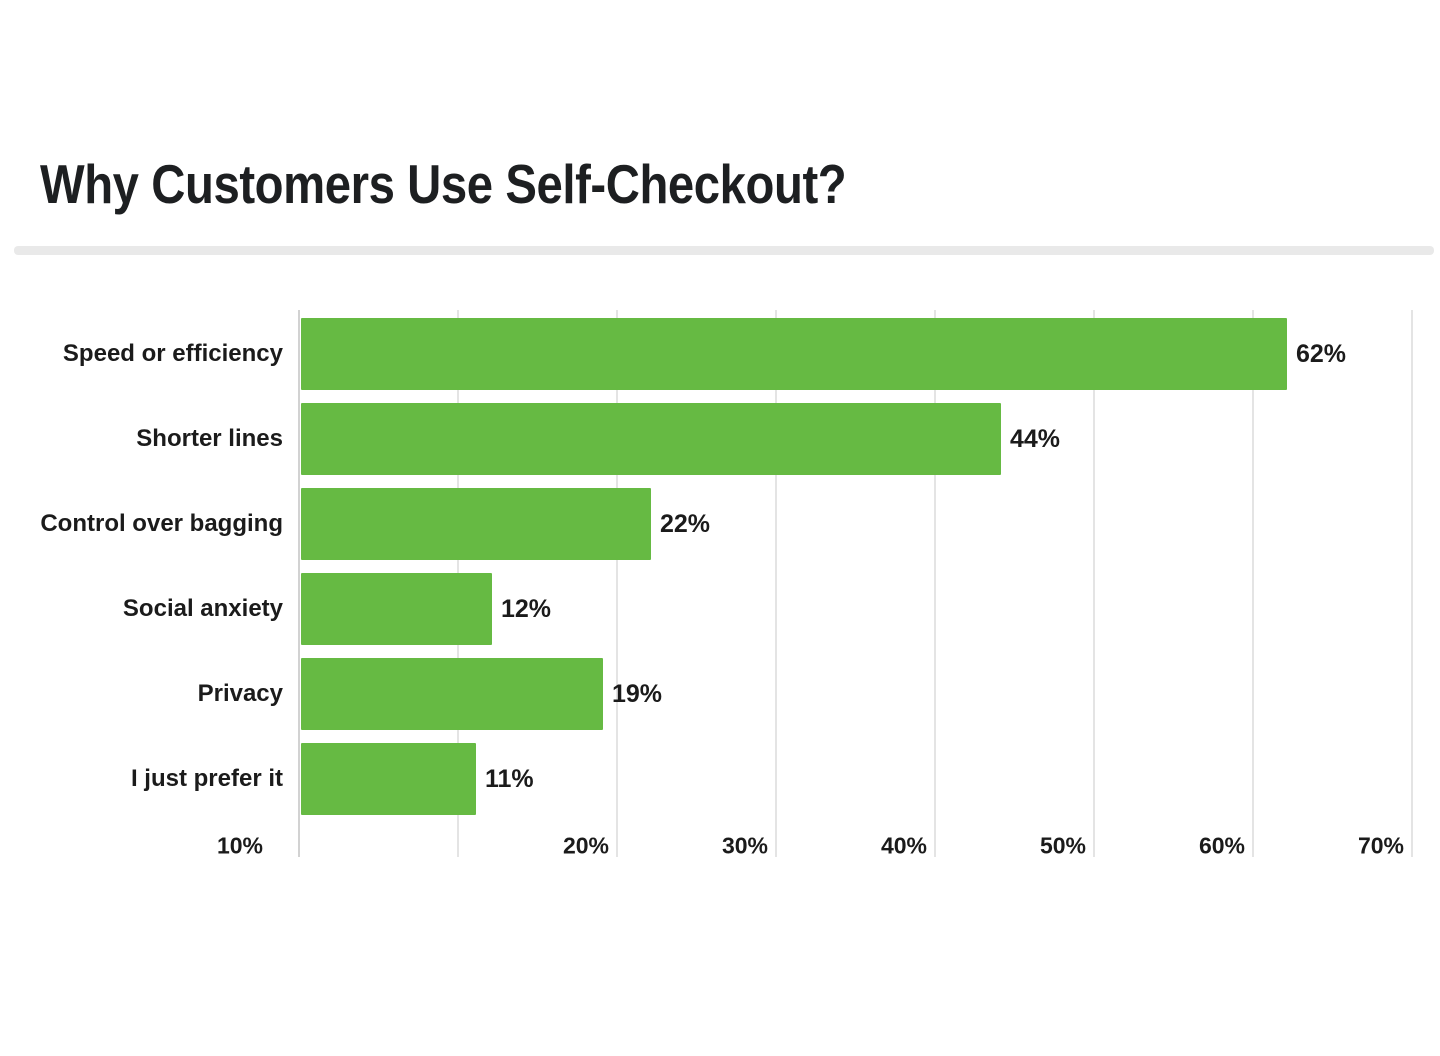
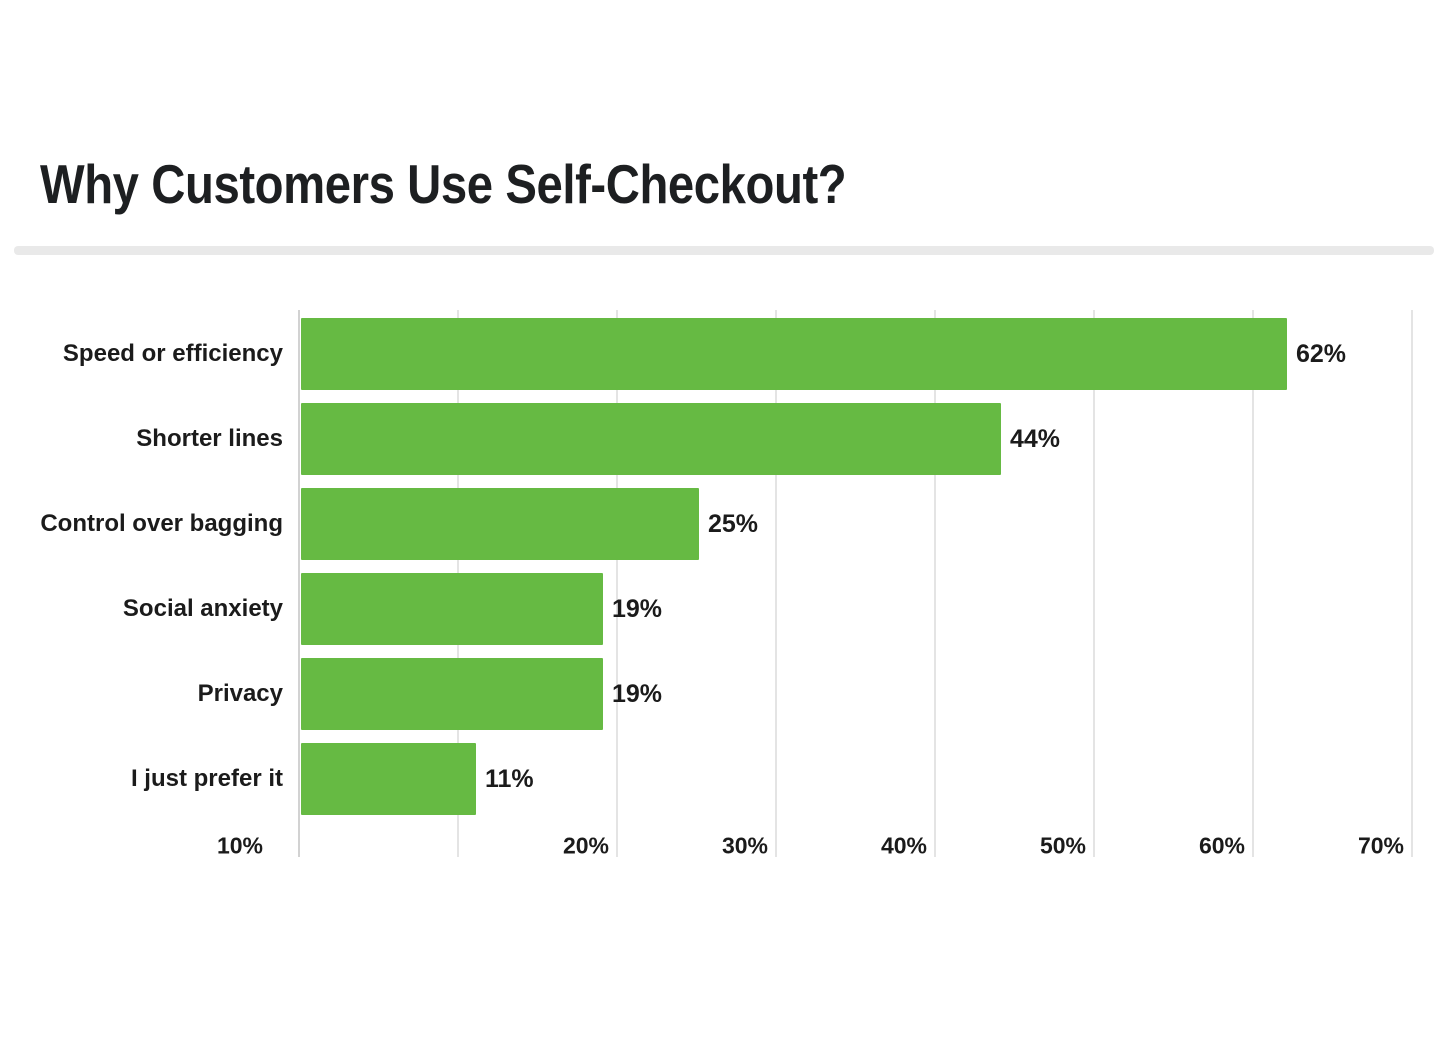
Control over bagging: 22% -> 25%
Social anxiety: 12% -> 19%
